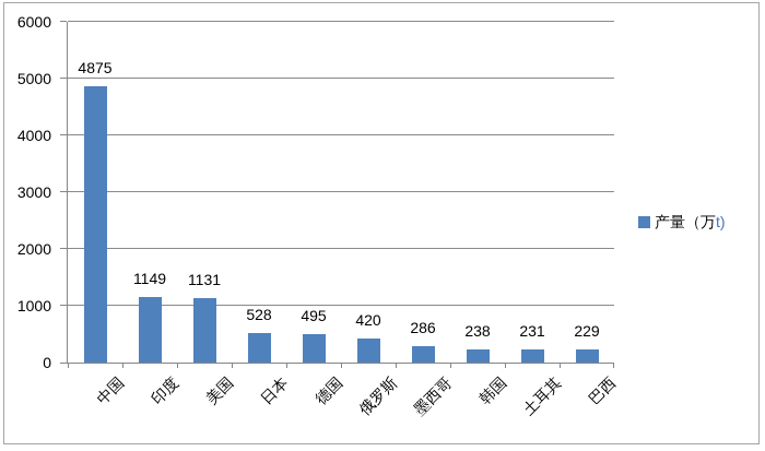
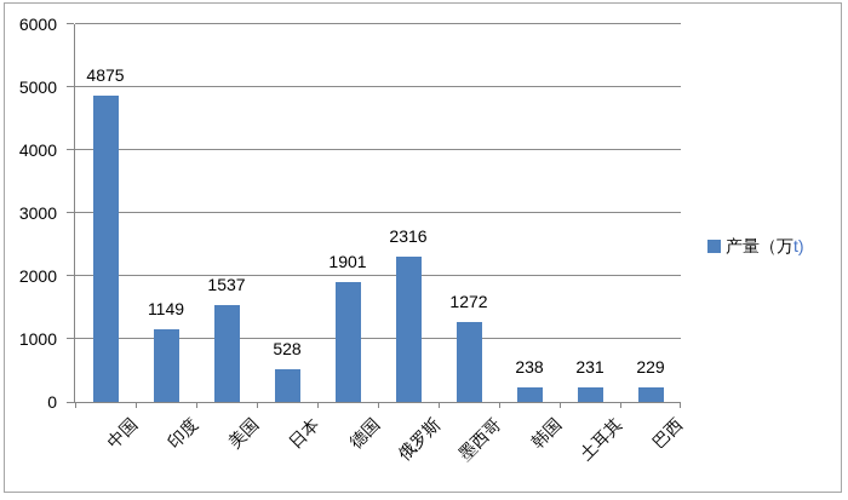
美国: 1131 -> 1537
德国: 495 -> 1901
俄罗斯: 420 -> 2316
墨西哥: 286 -> 1272
